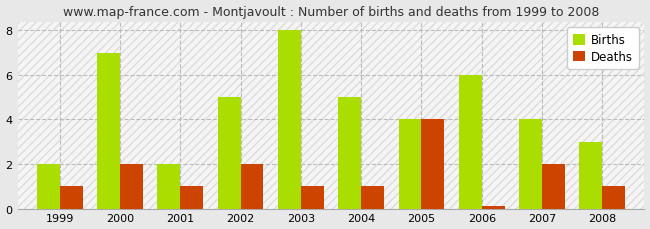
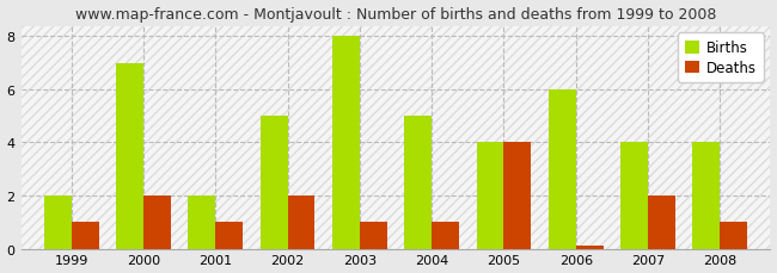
Births/2008: 3 -> 4
